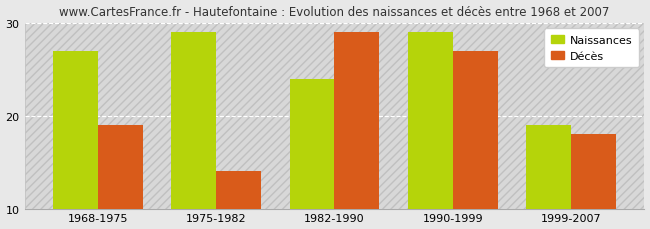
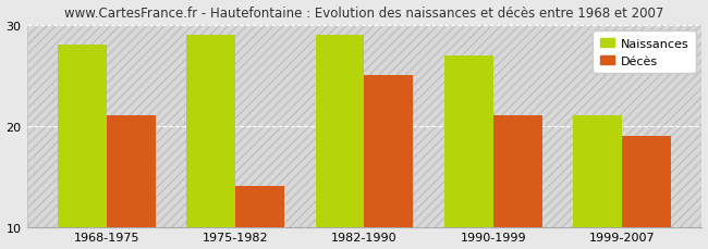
Naissances/1968-1975: 27 -> 28
Décès/1968-1975: 19 -> 21
Naissances/1982-1990: 24 -> 29
Décès/1982-1990: 29 -> 25
Naissances/1990-1999: 29 -> 27
Décès/1990-1999: 27 -> 21
Naissances/1999-2007: 19 -> 21
Décès/1999-2007: 18 -> 19
